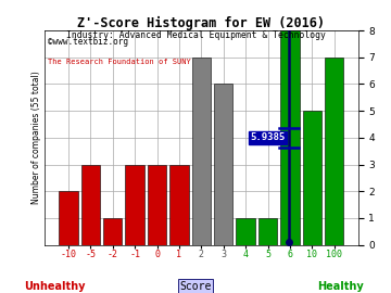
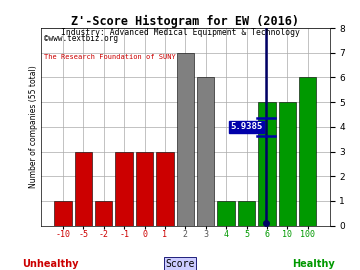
-10: 2 -> 1
6: 8 -> 5
100: 7 -> 6
